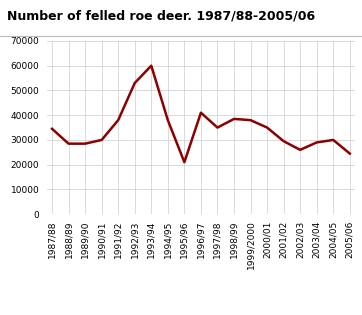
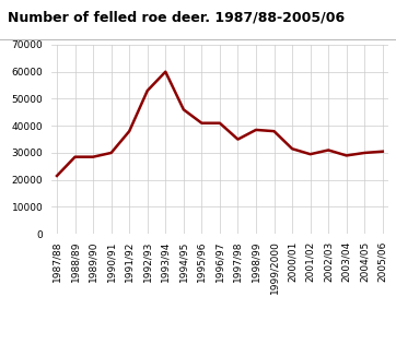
1987/88: 34500 -> 21500
1994/95: 38000 -> 46000
1995/96: 21000 -> 41000
2000/01: 35000 -> 31500
2002/03: 26000 -> 31000
2005/06: 24500 -> 30500
